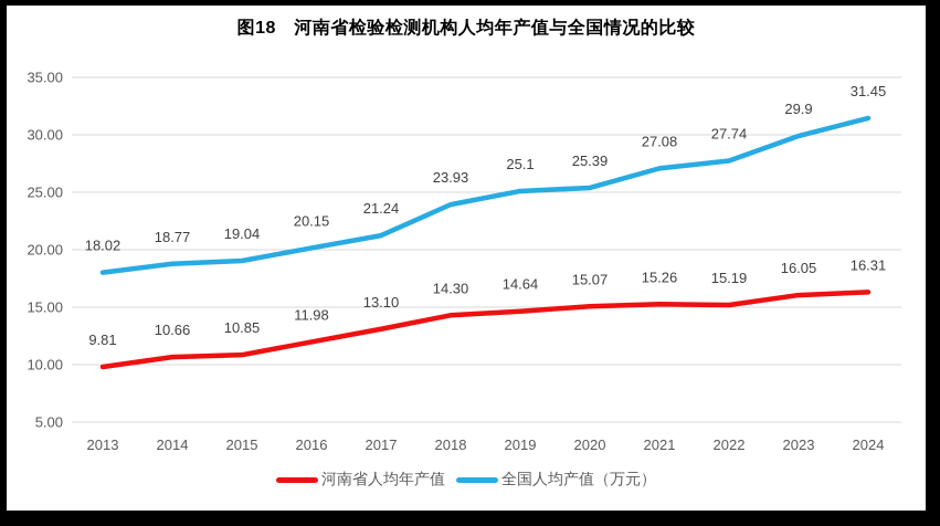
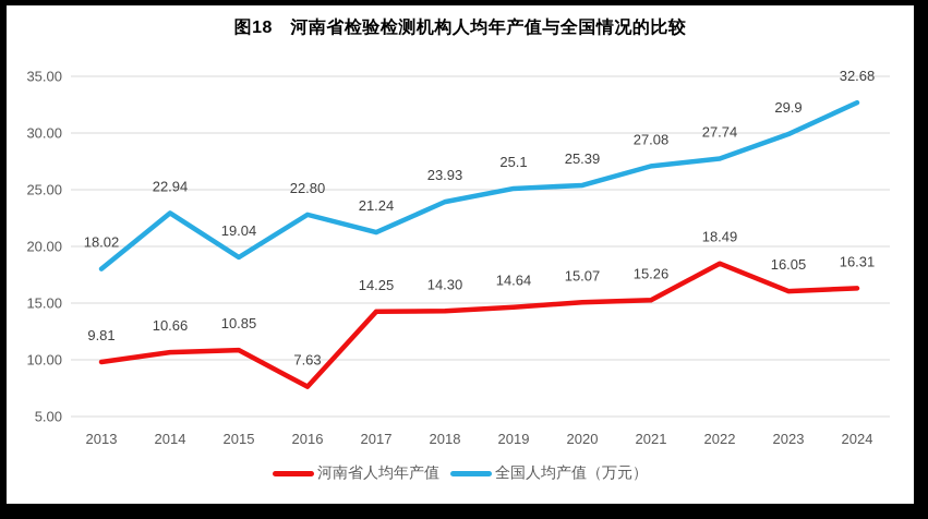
全国人均产值（万元）/2014: 18.77 -> 22.94
河南省人均年产值/2016: 11.98 -> 7.63
全国人均产值（万元）/2016: 20.15 -> 22.80
河南省人均年产值/2017: 13.10 -> 14.25
河南省人均年产值/2022: 15.19 -> 18.49
全国人均产值（万元）/2024: 31.45 -> 32.68
